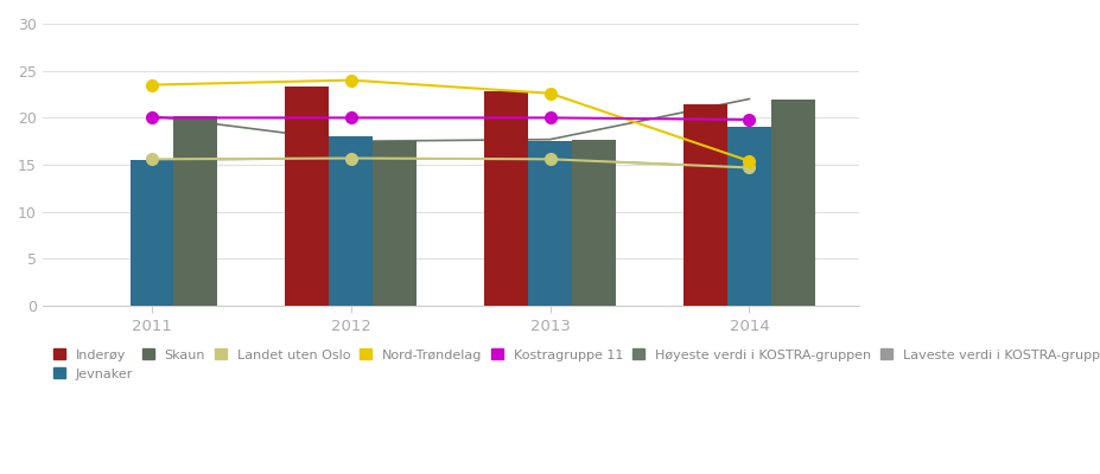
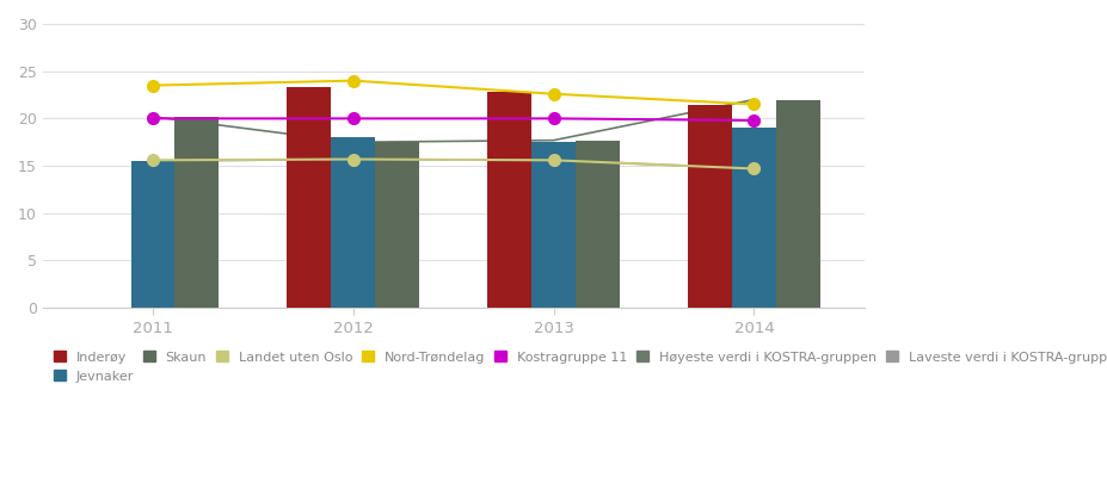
Nord-Trøndelag/2014: 15.4 -> 21.5
